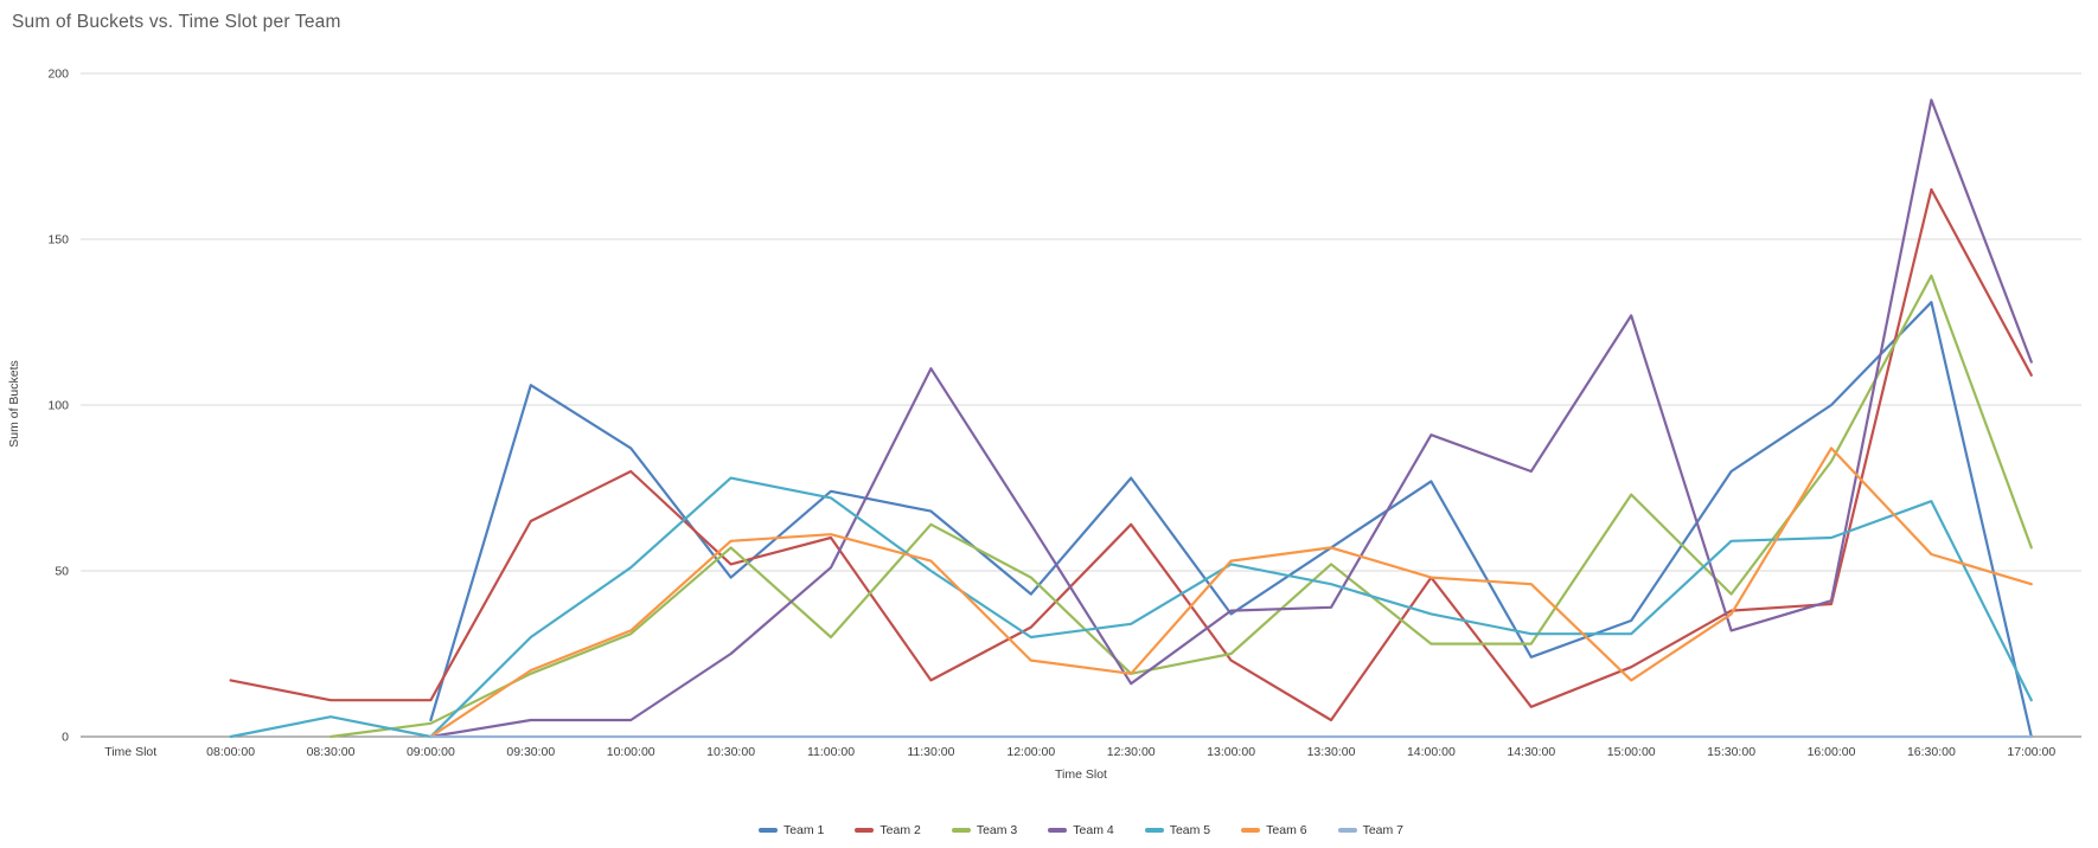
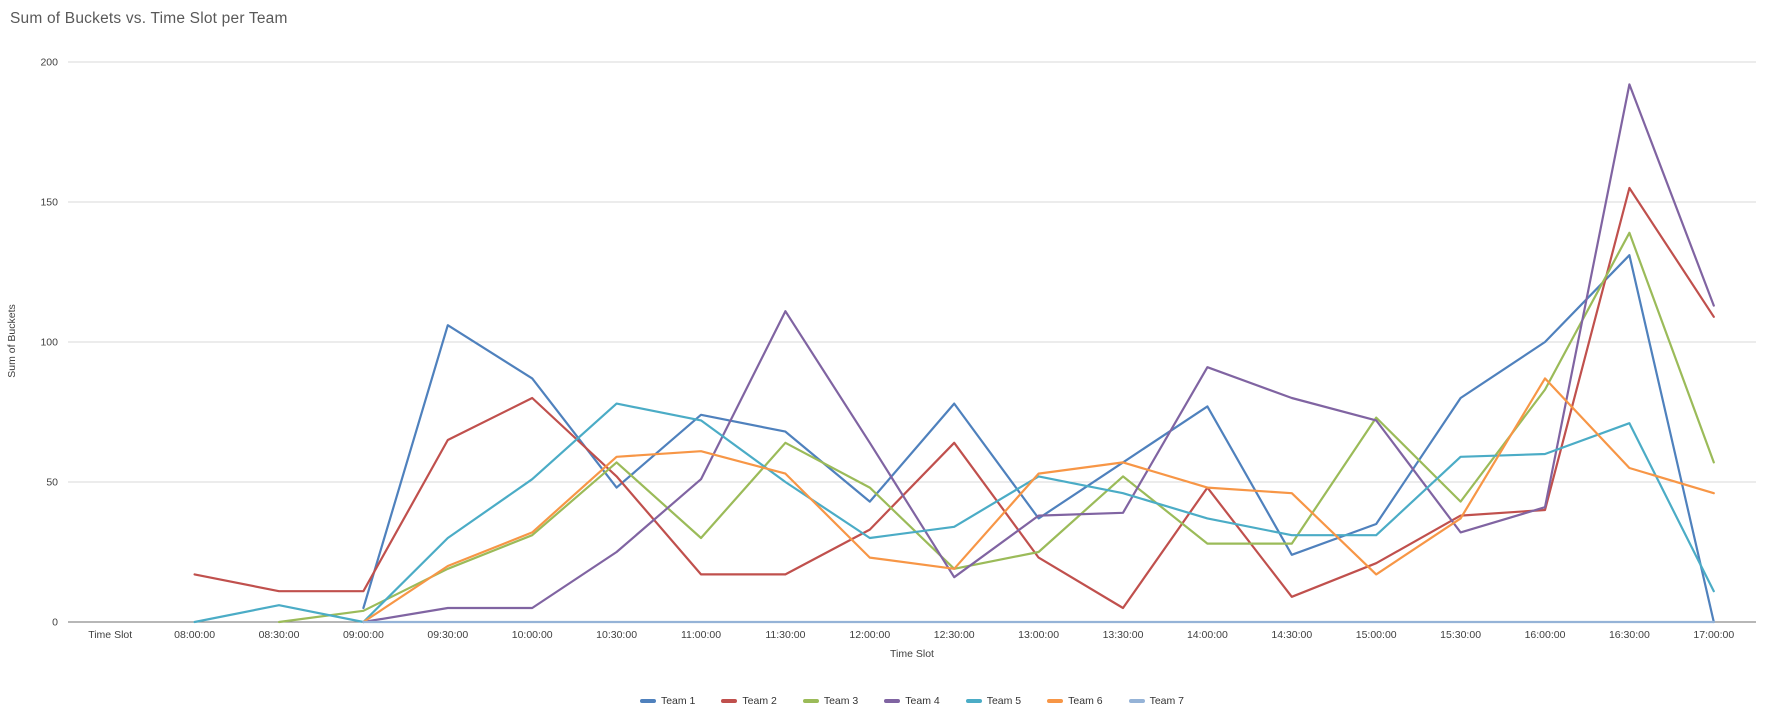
Team 2/11:00:00: 60 -> 17
Team 4/15:00:00: 127 -> 72
Team 2/16:30:00: 165 -> 155
